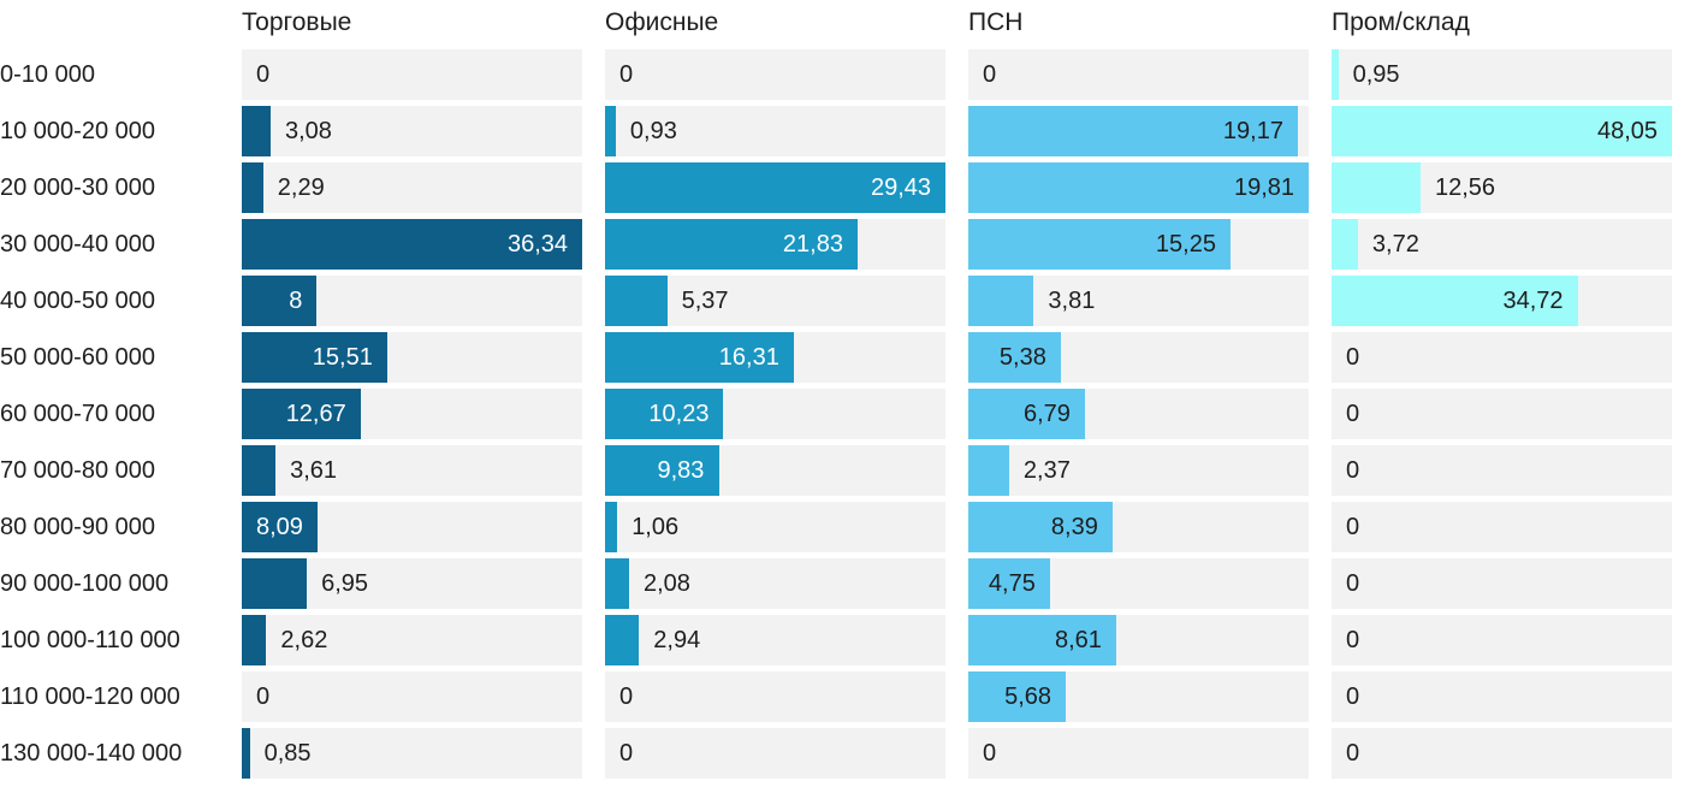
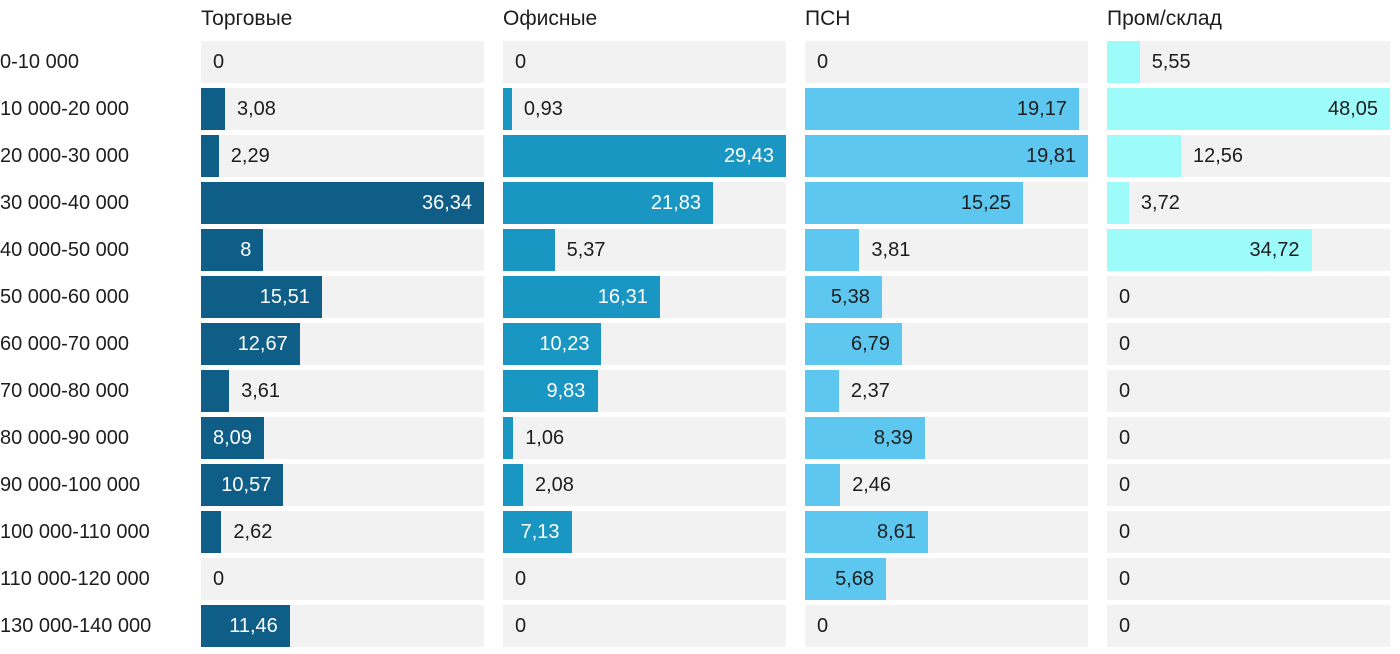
Пром/склад/0-10 000: 0,95 -> 5,55
Торговые/90 000-100 000: 6,95 -> 10,57
ПСН/90 000-100 000: 4,75 -> 2,46
Офисные/100 000-110 000: 2,94 -> 7,13
Торговые/130 000-140 000: 0,85 -> 11,46
